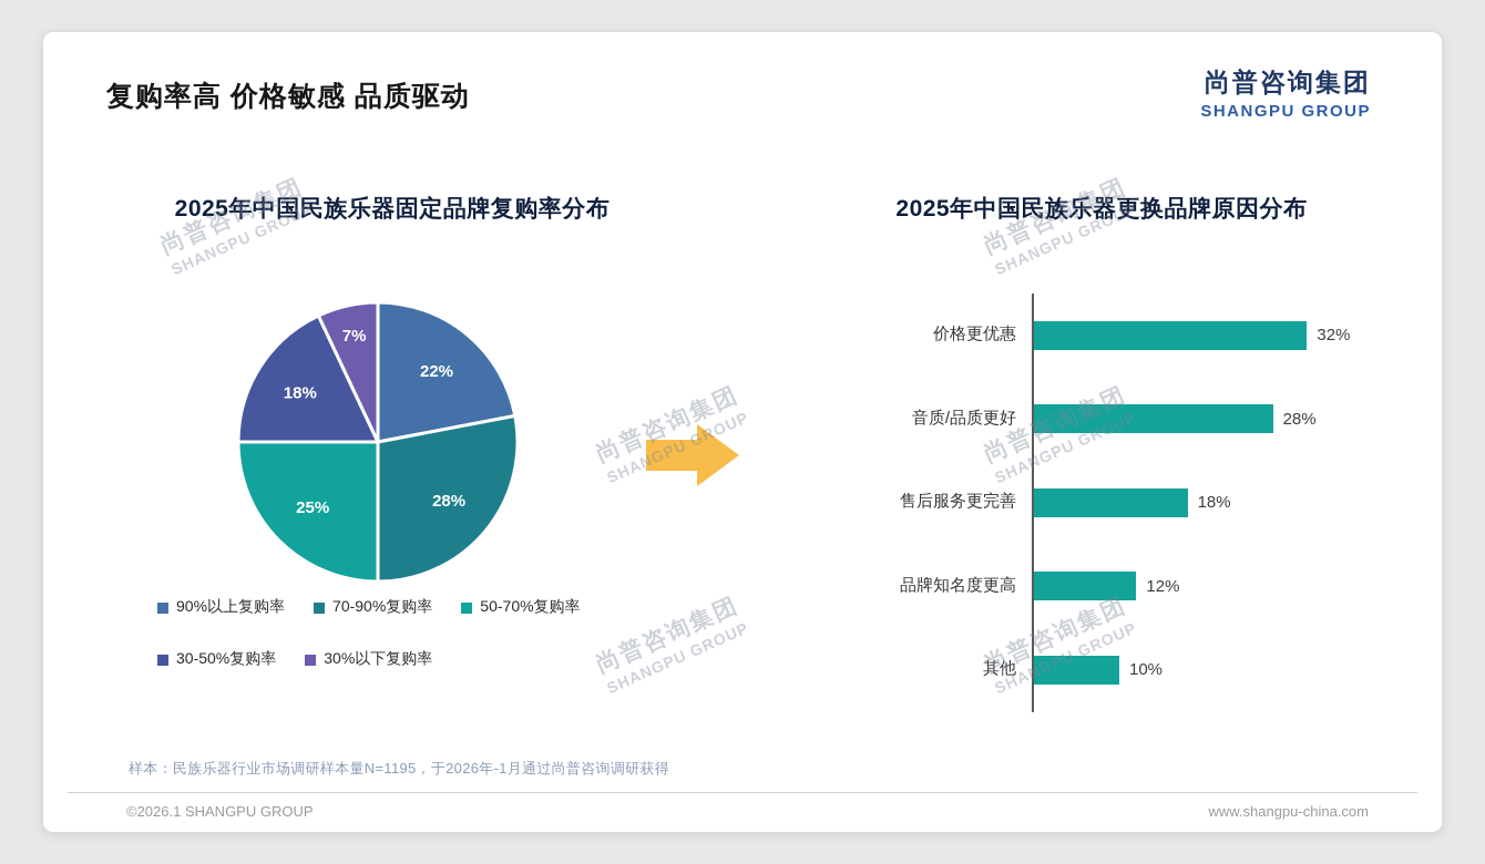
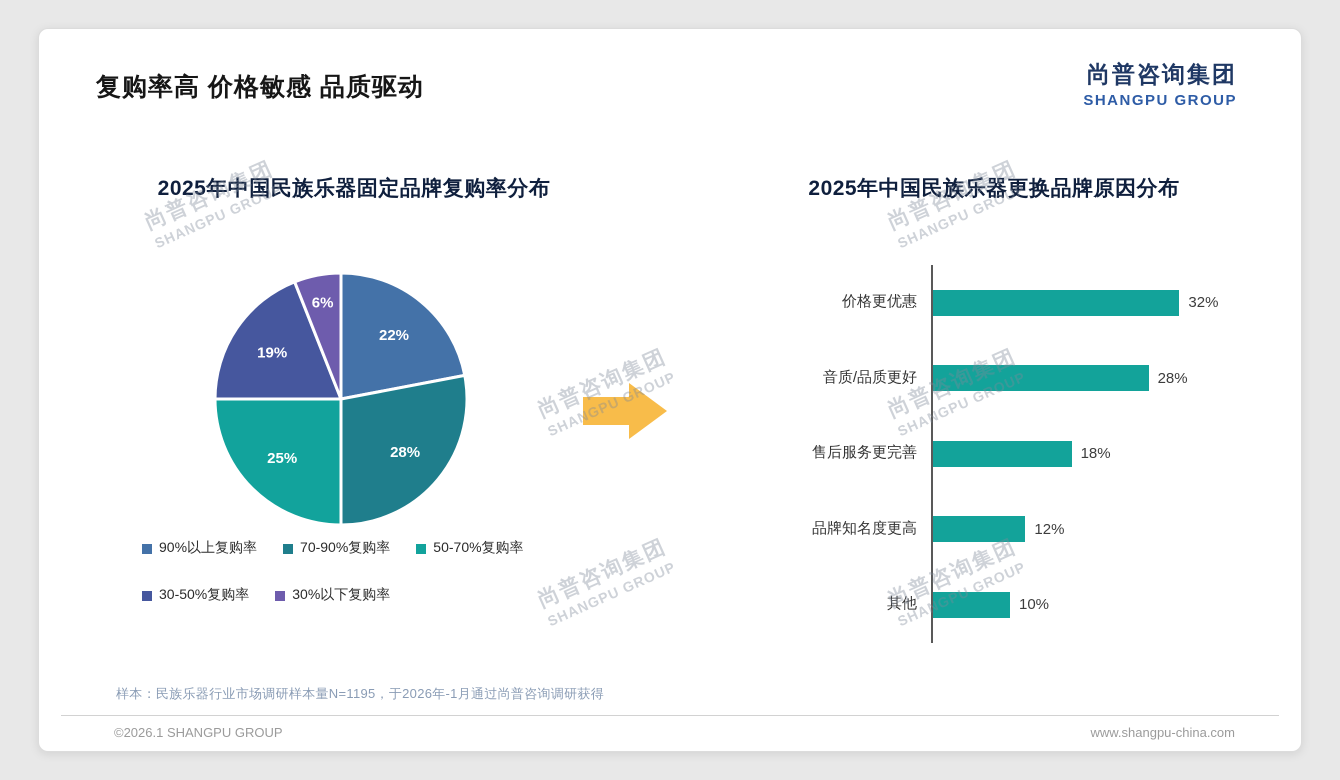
2025年中国民族乐器固定品牌复购率分布/30-50%复购率: 18% -> 19%
2025年中国民族乐器固定品牌复购率分布/30%以下复购率: 7% -> 6%
